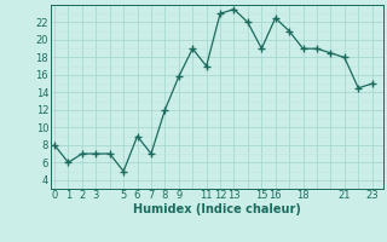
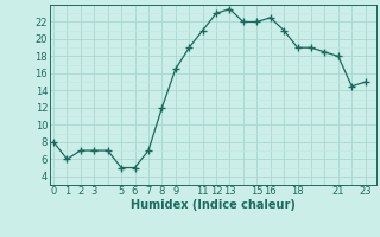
6: 9.0 -> 5.0
9: 15.8 -> 16.5
11: 17.0 -> 21.0
15: 19.0 -> 22.0
